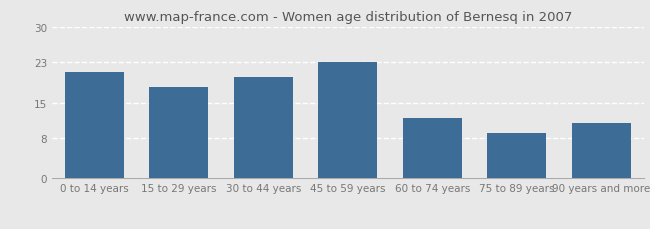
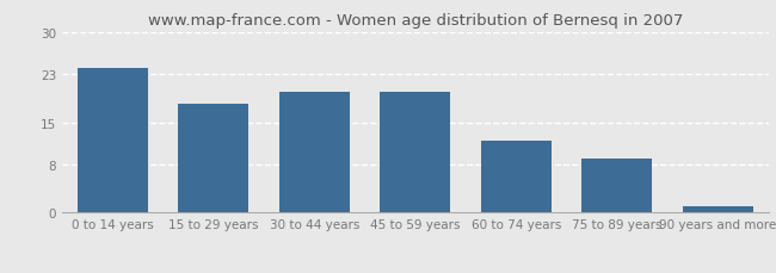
0 to 14 years: 21 -> 24
45 to 59 years: 23 -> 20
90 years and more: 11 -> 1
